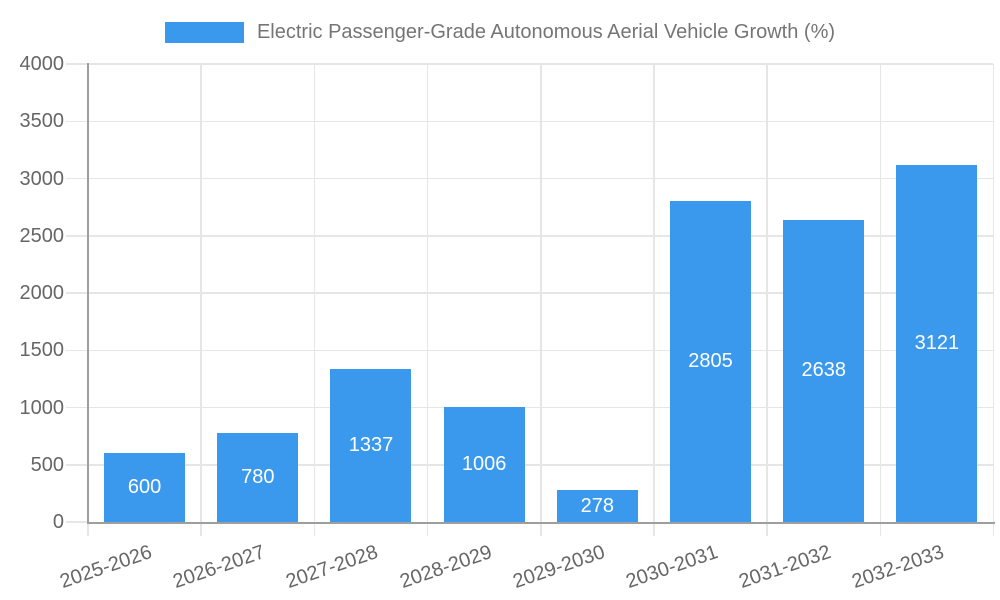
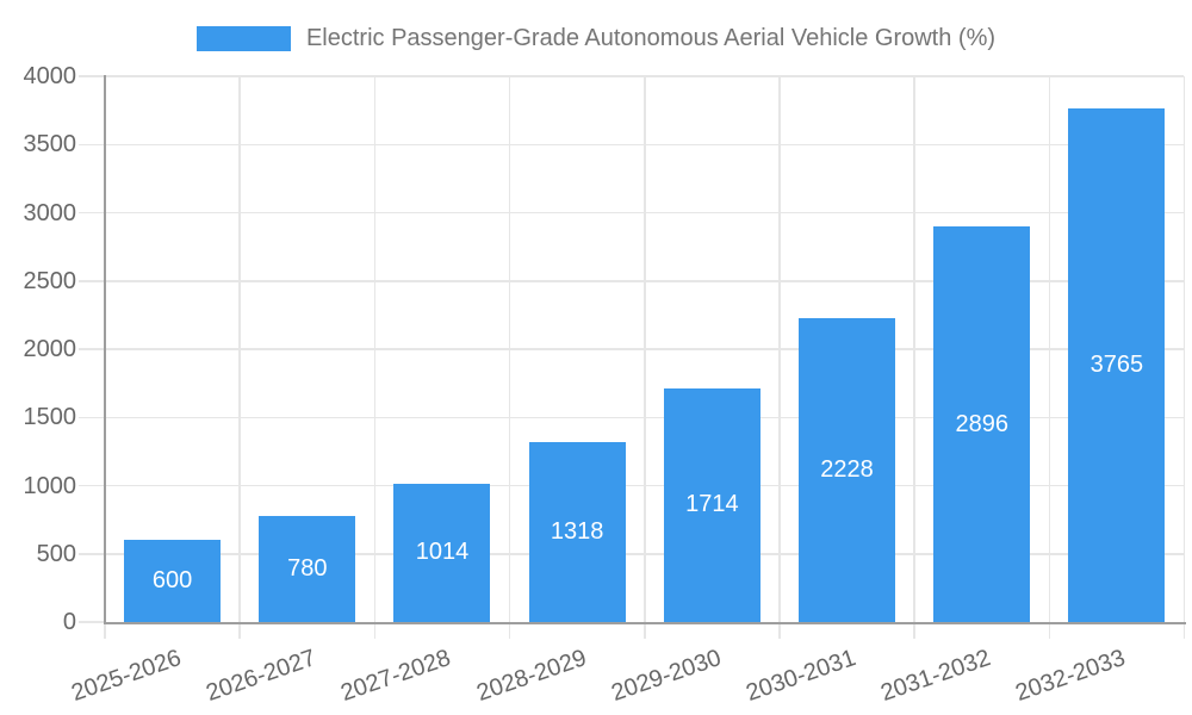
2027-2028: 1337 -> 1014
2028-2029: 1006 -> 1318
2029-2030: 278 -> 1714
2030-2031: 2805 -> 2228
2031-2032: 2638 -> 2896
2032-2033: 3121 -> 3765
